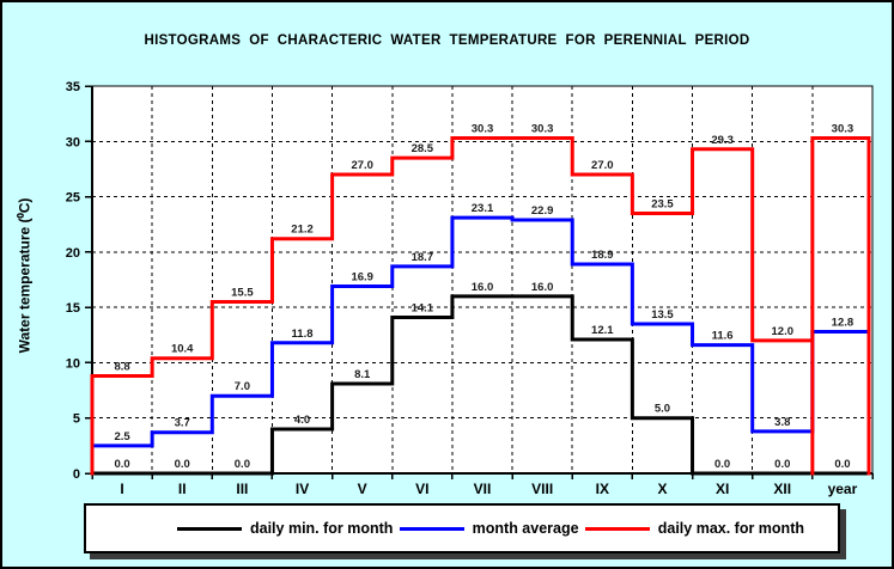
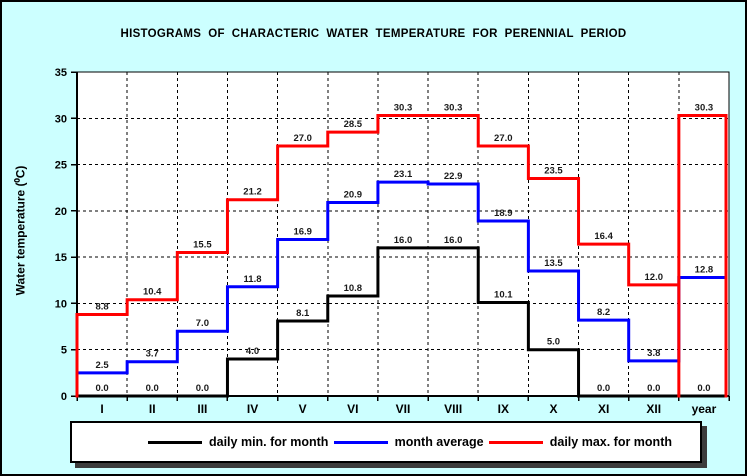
daily min. for month/VI: 14.1 -> 10.8
month average/VI: 18.7 -> 20.9
daily min. for month/IX: 12.1 -> 10.1
month average/XI: 11.6 -> 8.2
daily max. for month/XI: 29.3 -> 16.4
